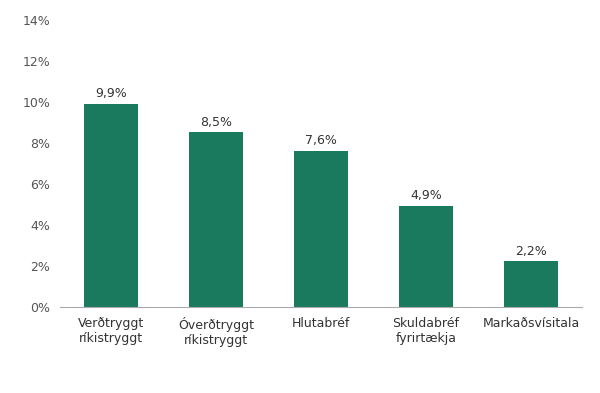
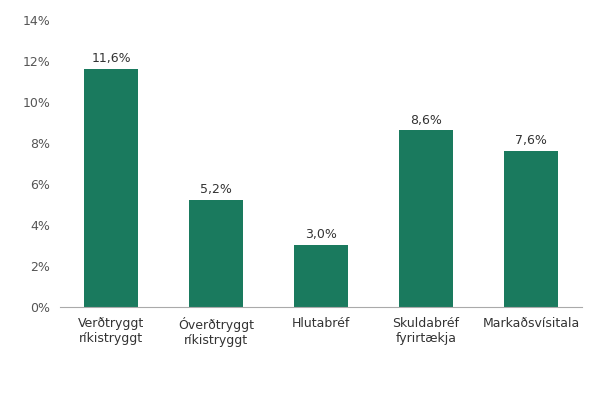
Verðtryggt ríkistryggt: 9,9% -> 11,6%
Óverðtryggt ríkistryggt: 8,5% -> 5,2%
Hlutabréf: 7,6% -> 3,0%
Skuldabréf fyrirtækja: 4,9% -> 8,6%
Markaðsvísitala: 2,2% -> 7,6%
